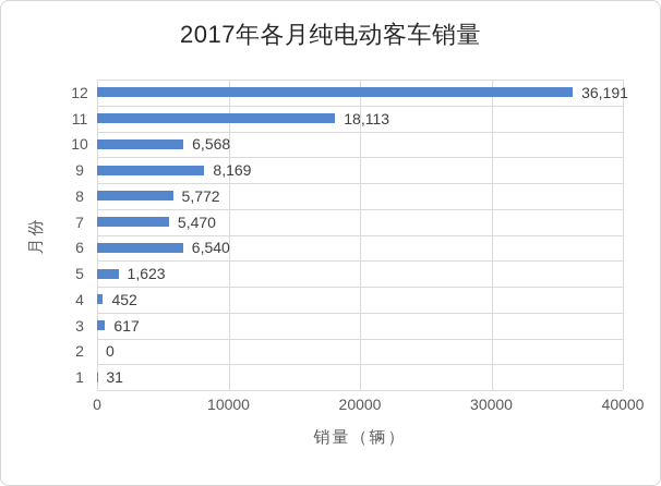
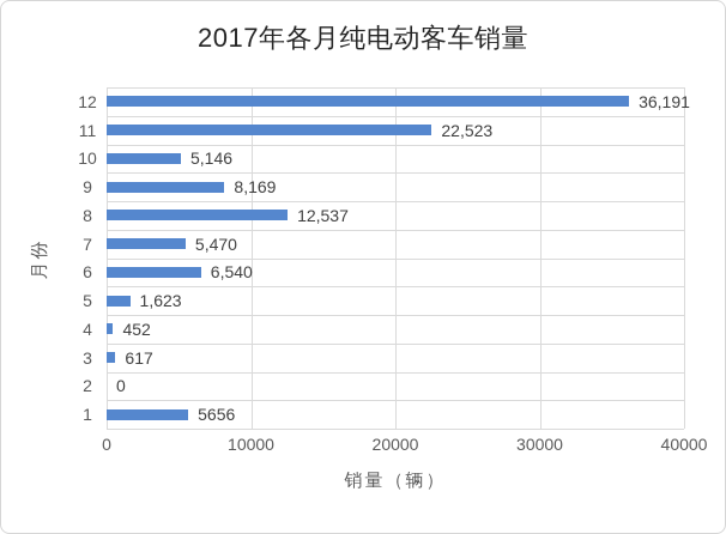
11: 18,113 -> 22,523
10: 6,568 -> 5,146
8: 5,772 -> 12,537
1: 31 -> 5656
